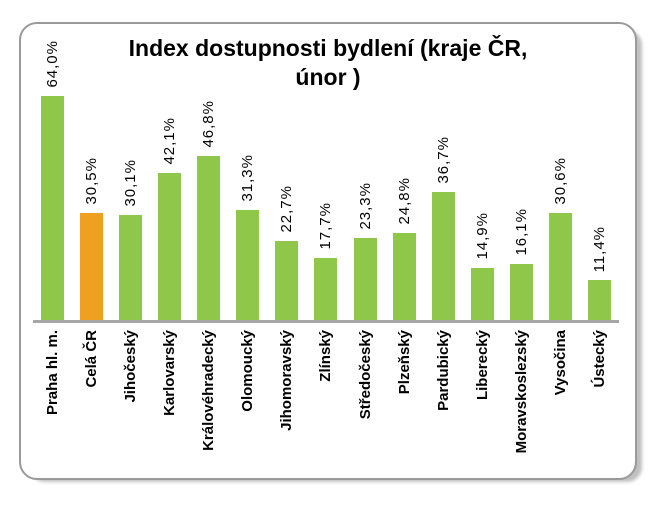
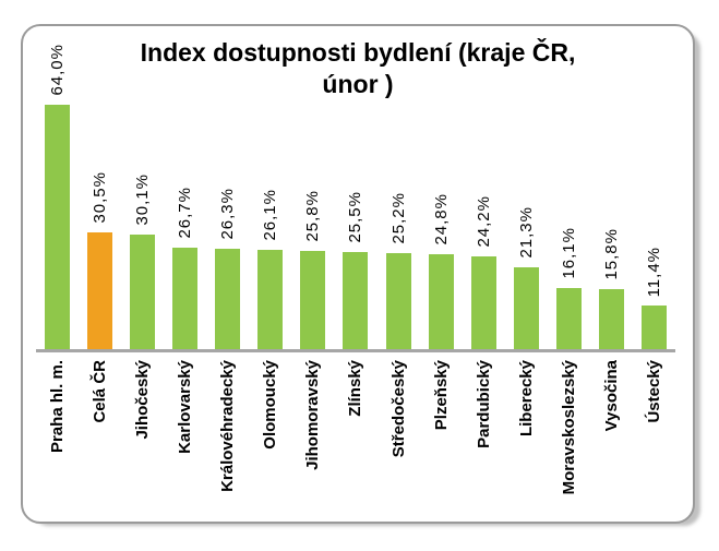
Karlovarský: 42,1% -> 26,7%
Královéhradecký: 46,8% -> 26,3%
Olomoucký: 31,3% -> 26,1%
Jihomoravský: 22,7% -> 25,8%
Zlínský: 17,7% -> 25,5%
Středočeský: 23,3% -> 25,2%
Pardubický: 36,7% -> 24,2%
Liberecký: 14,9% -> 21,3%
Vysočina: 30,6% -> 15,8%
